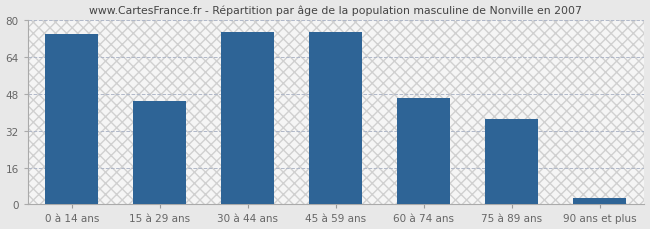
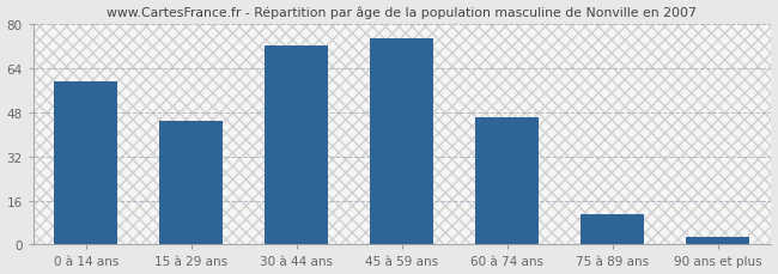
0 à 14 ans: 74 -> 59
30 à 44 ans: 75 -> 72
75 à 89 ans: 37 -> 11
